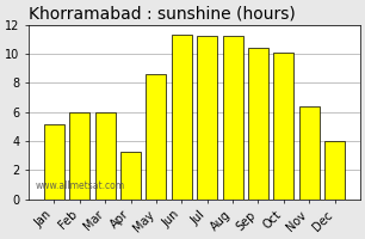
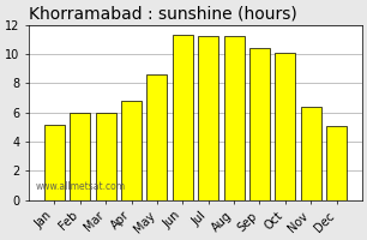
Apr: 3.3 -> 6.8
Dec: 4.0 -> 5.1
